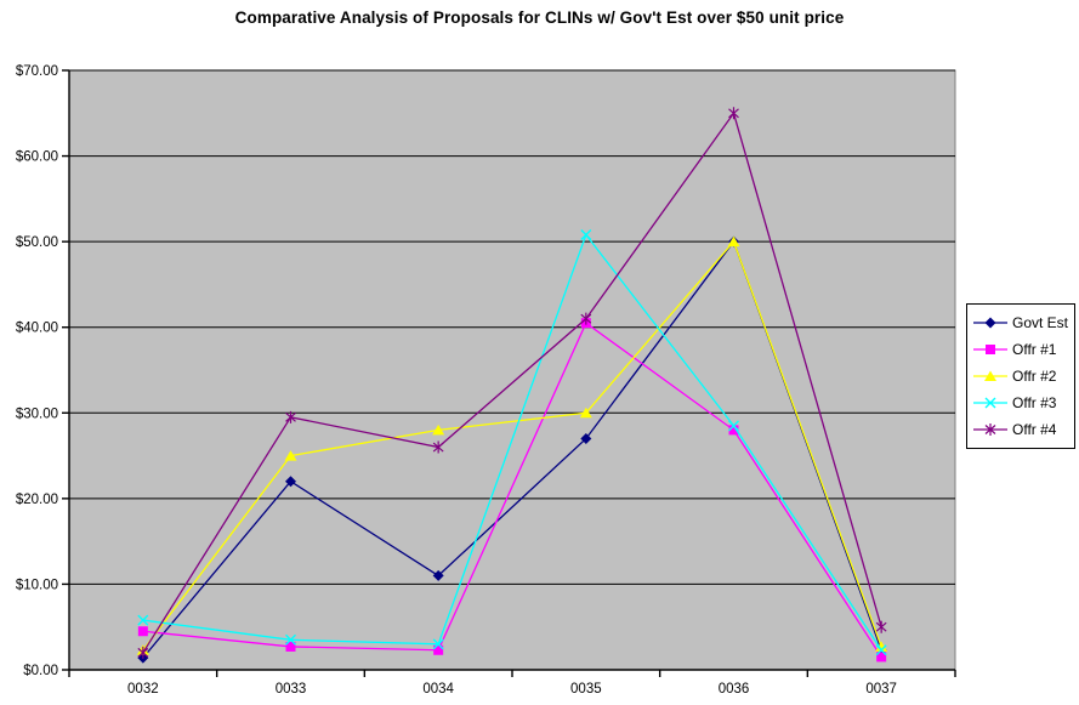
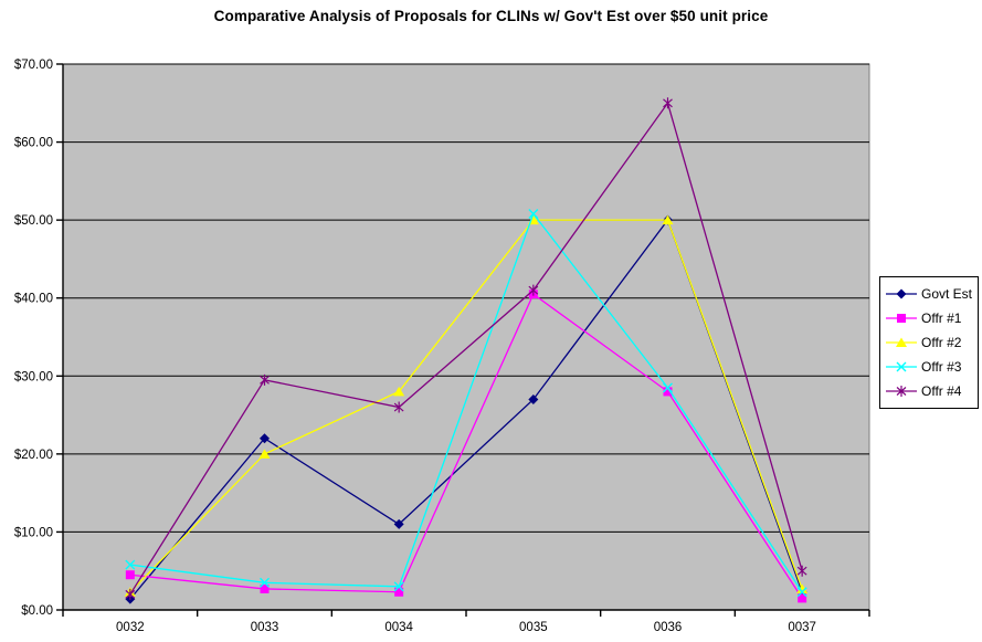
Offr #2/0033: $25 -> $20
Offr #2/0035: $30 -> $50
